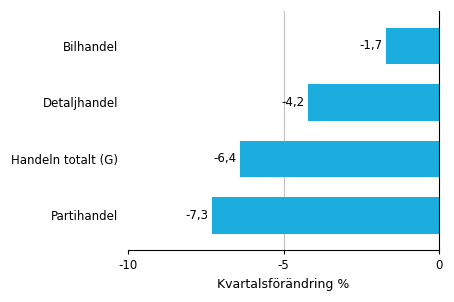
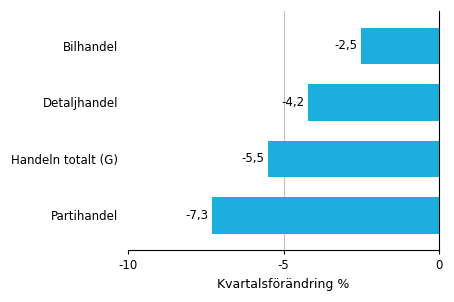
Bilhandel: -1,7 -> -2,5
Handeln totalt (G): -6,4 -> -5,5
